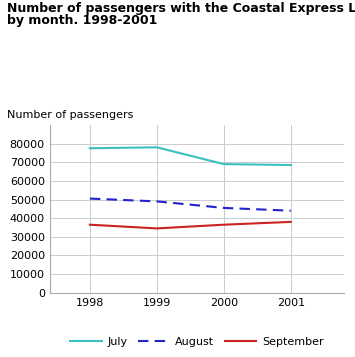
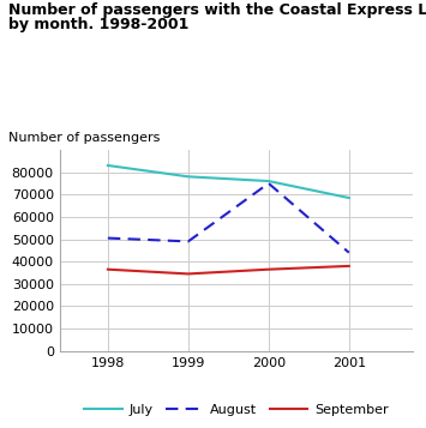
July/1998: 78000 -> 83000
July/2000: 69000 -> 76000
August/2000: 46000 -> 75000
